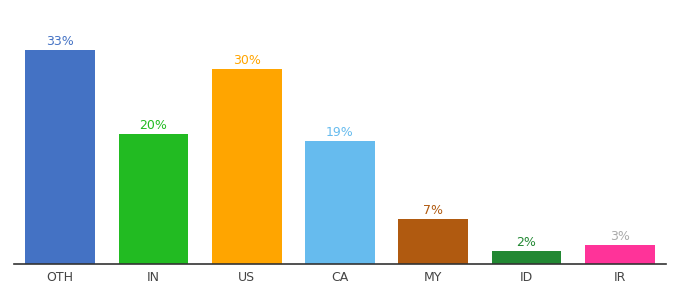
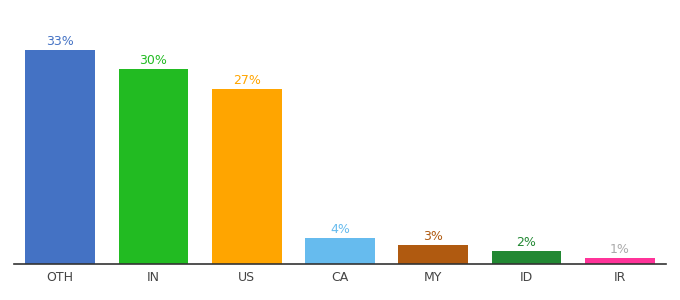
IN: 20% -> 30%
US: 30% -> 27%
CA: 19% -> 4%
MY: 7% -> 3%
IR: 3% -> 1%
